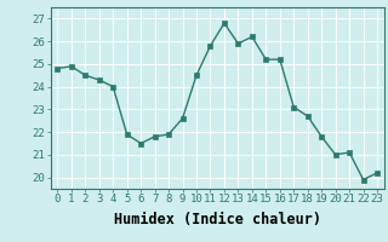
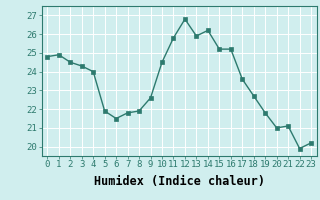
17: 23.1 -> 23.6
